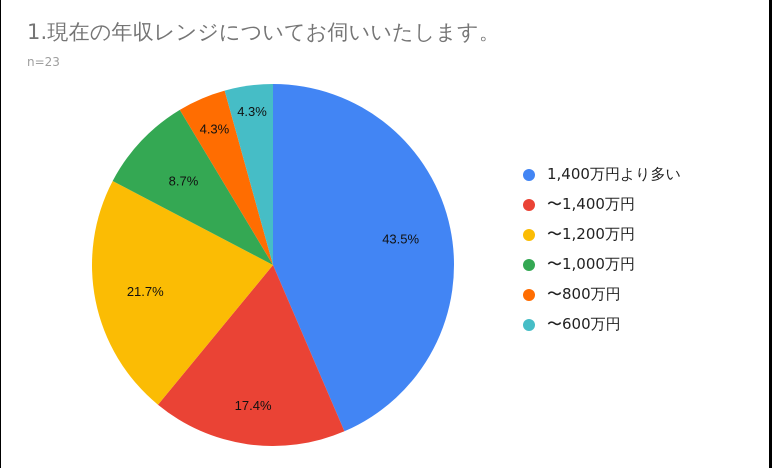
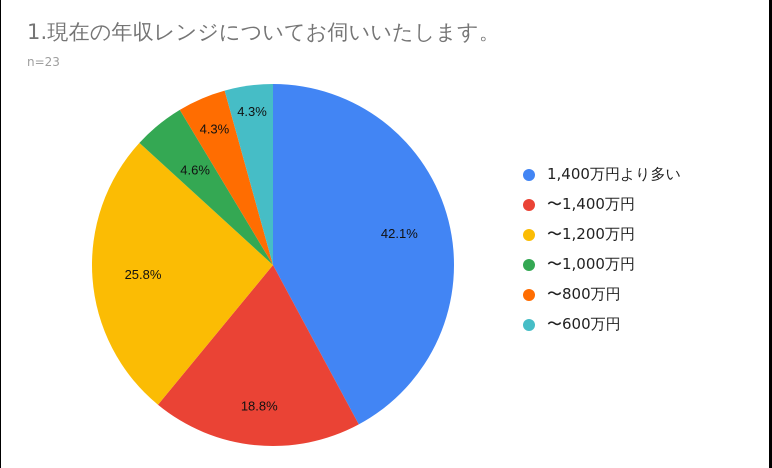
1,400万円より多い: 43.5% -> 42.1%
〜1,400万円: 17.4% -> 18.8%
〜1,200万円: 21.7% -> 25.8%
〜1,000万円: 8.7% -> 4.6%
